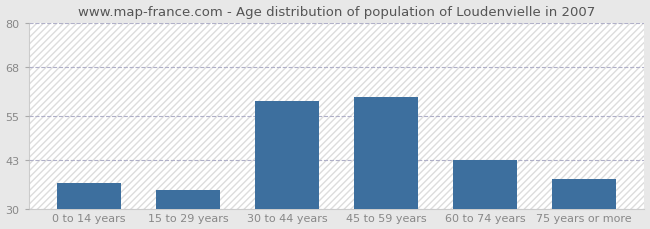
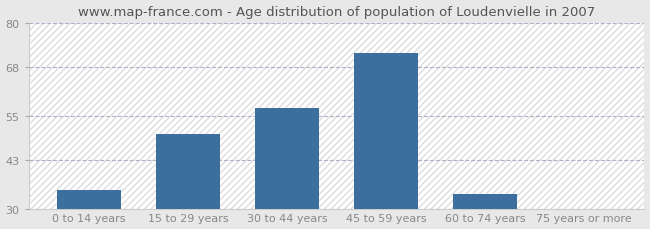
0 to 14 years: 37 -> 35
15 to 29 years: 35 -> 50
30 to 44 years: 59 -> 57
45 to 59 years: 60 -> 72
60 to 74 years: 43 -> 34
75 years or more: 38 -> 30
